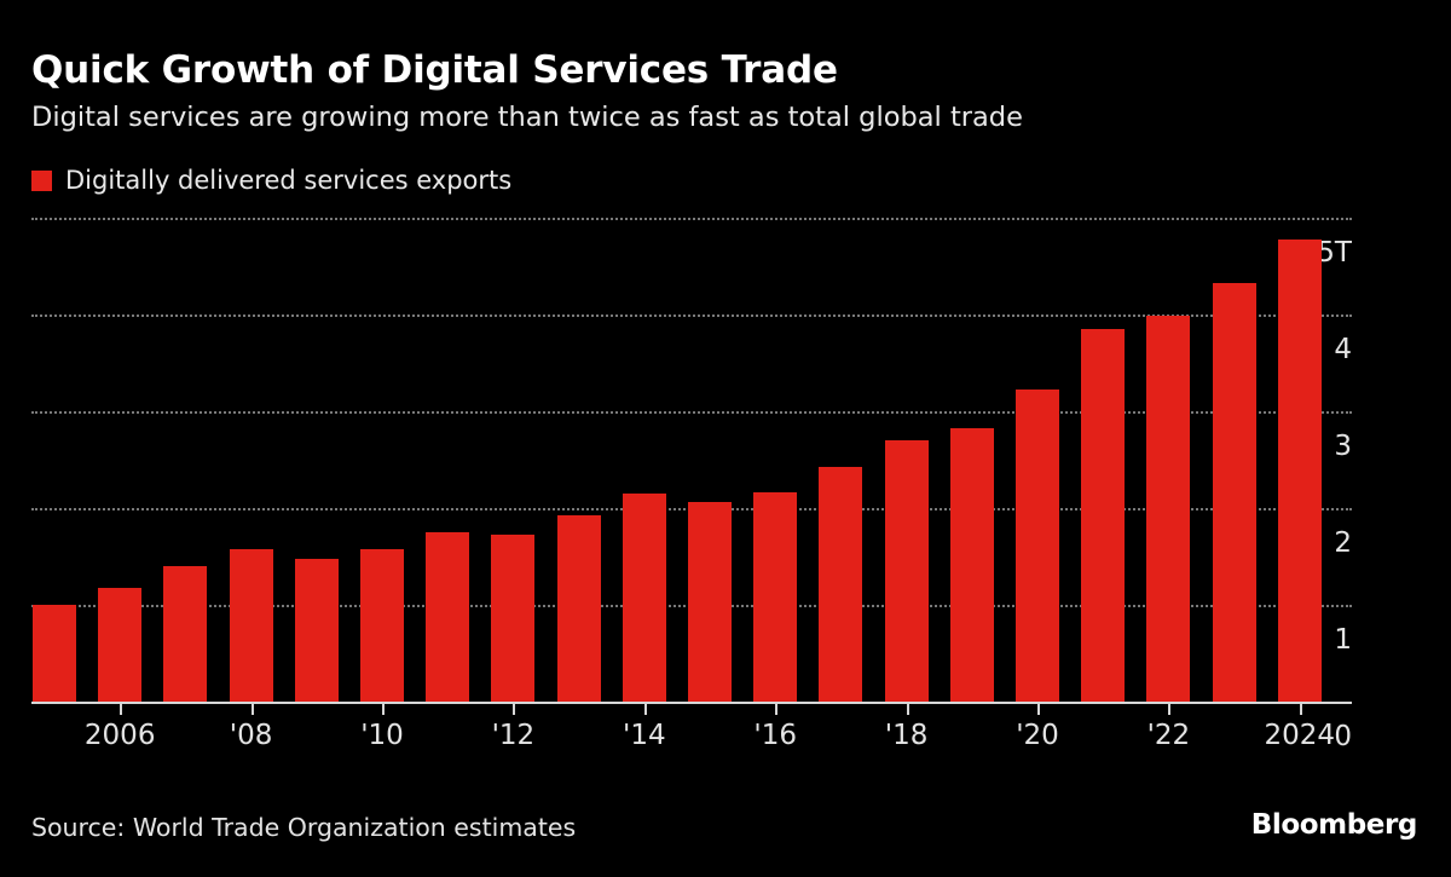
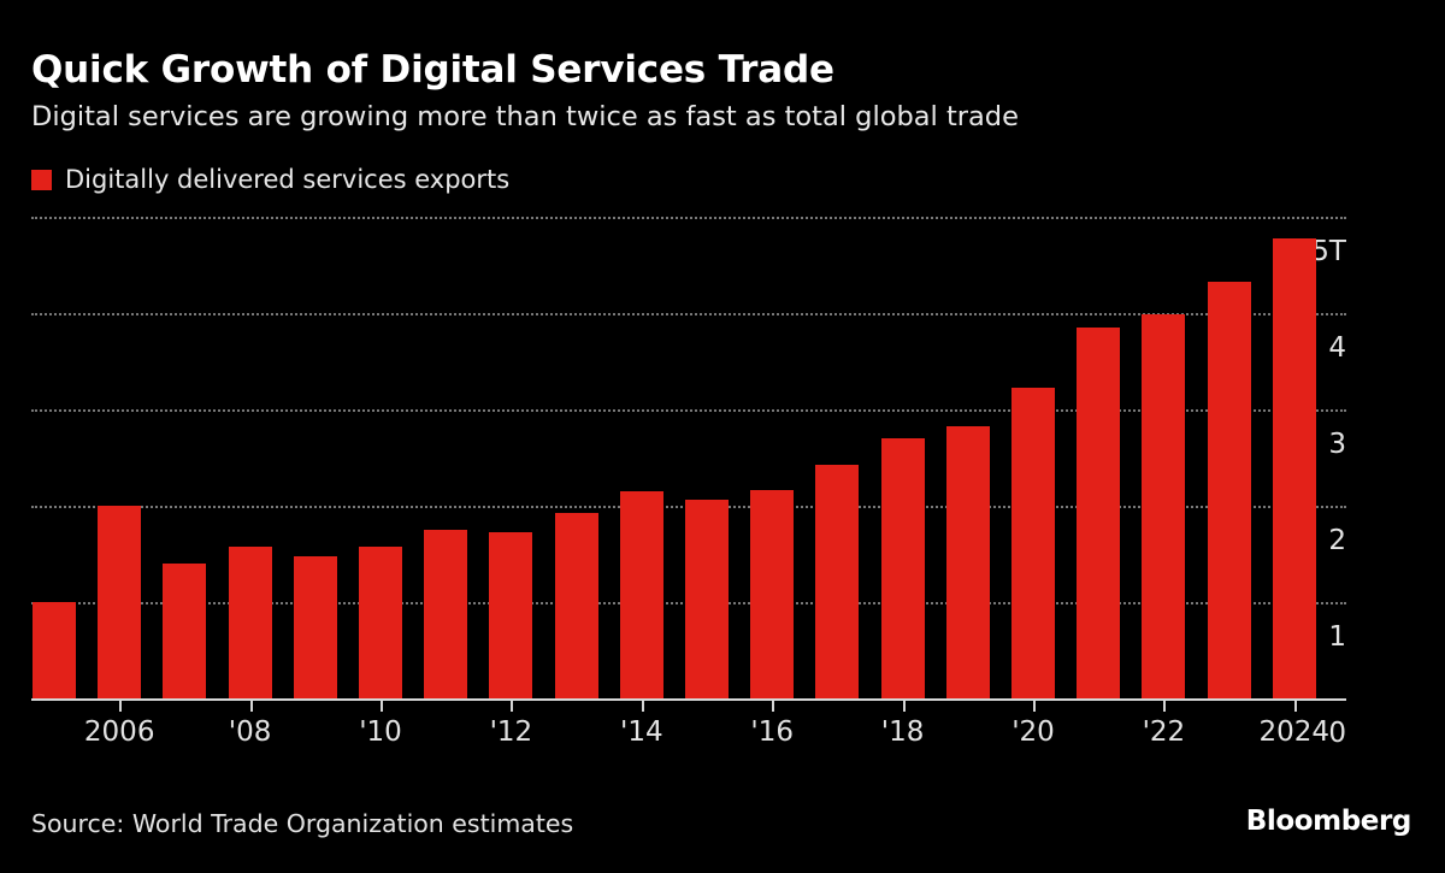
2006: 1.2 -> 2.0
